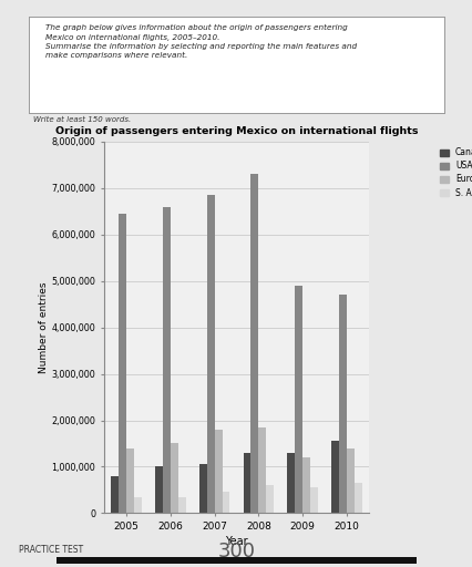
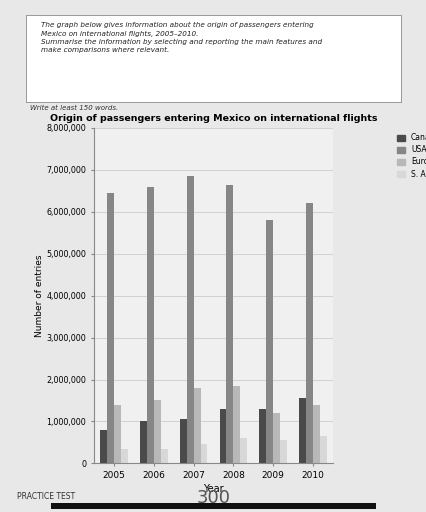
USA/2008: 7,300,000 -> 6,650,000
USA/2009: 4,900,000 -> 5,800,000
USA/2010: 4,700,000 -> 6,200,000
